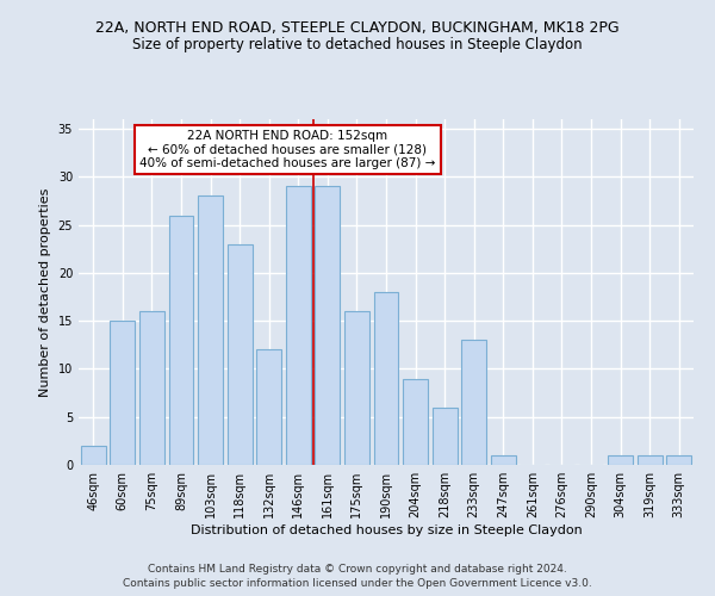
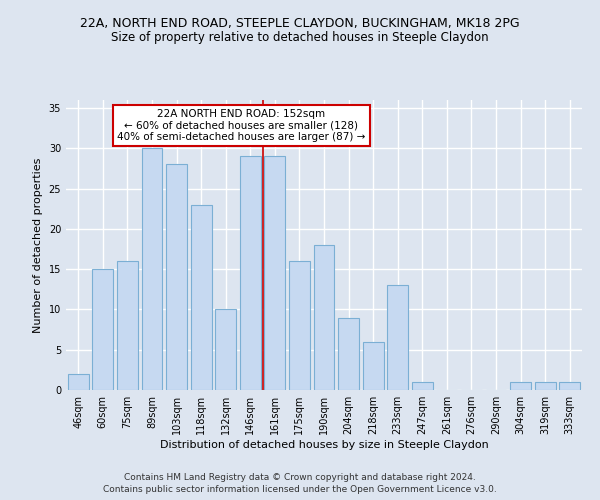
89sqm: 26 -> 30
132sqm: 12 -> 10
